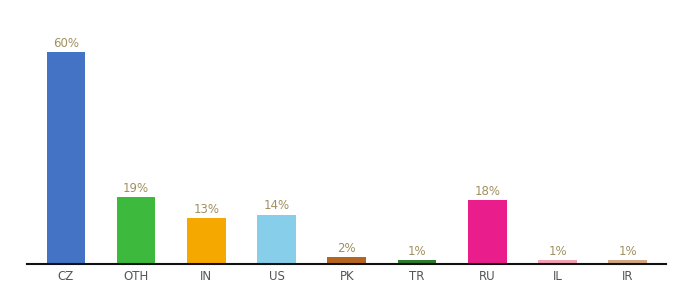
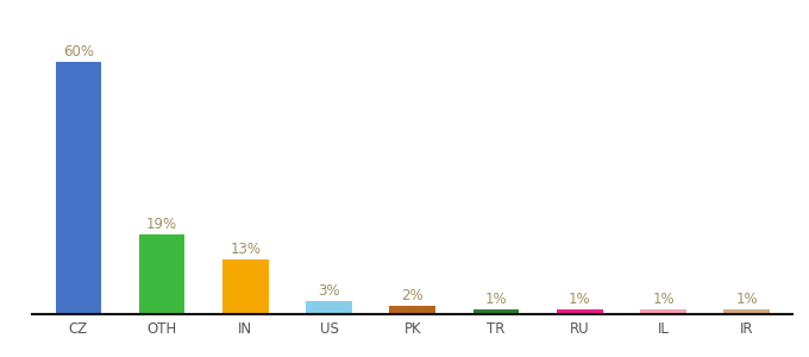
US: 14% -> 3%
RU: 18% -> 1%
